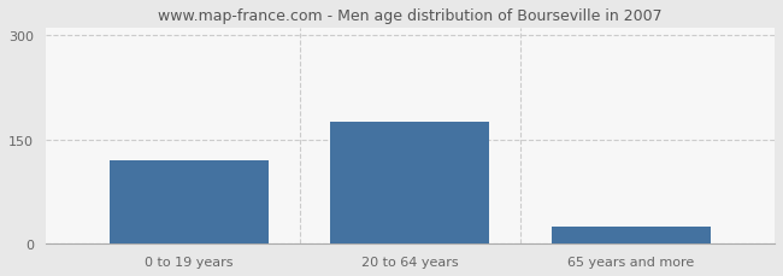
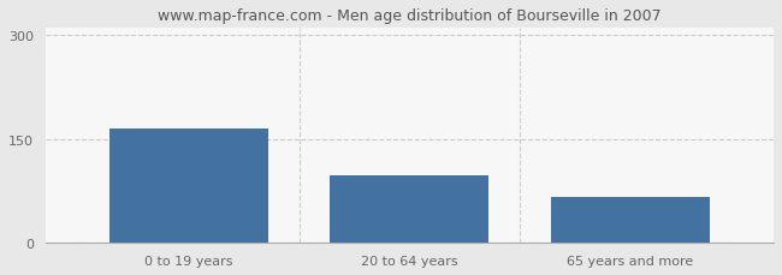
0 to 19 years: 120 -> 164
20 to 64 years: 175 -> 98
65 years and more: 25 -> 66
